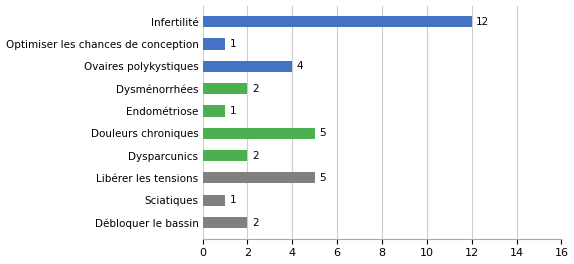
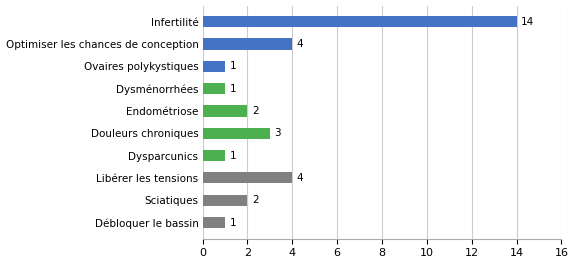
Infertilité: 12 -> 14
Optimiser les chances de conception: 1 -> 4
Ovaires polykystiques: 4 -> 1
Dysménorrhées: 2 -> 1
Endométriose: 1 -> 2
Douleurs chroniques: 5 -> 3
Dysparcunics: 2 -> 1
Libérer les tensions: 5 -> 4
Sciatiques: 1 -> 2
Débloquer le bassin: 2 -> 1
